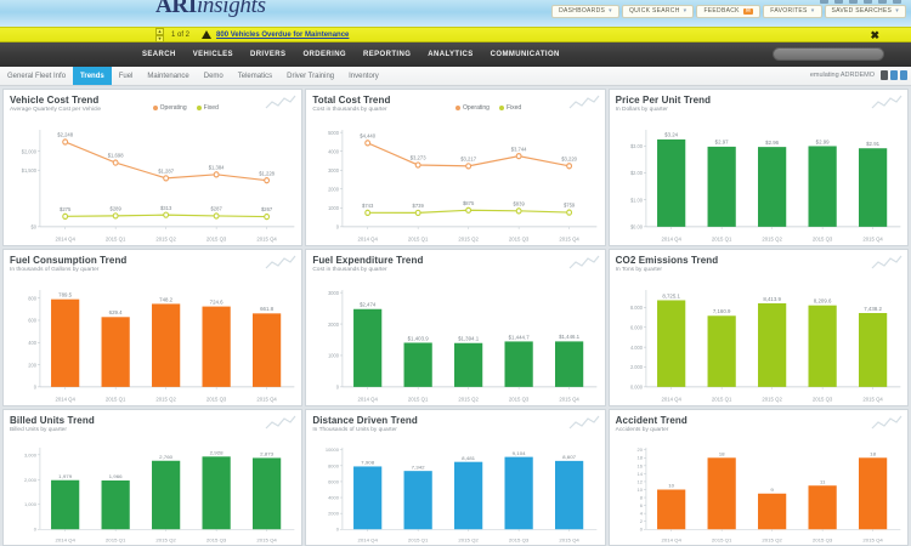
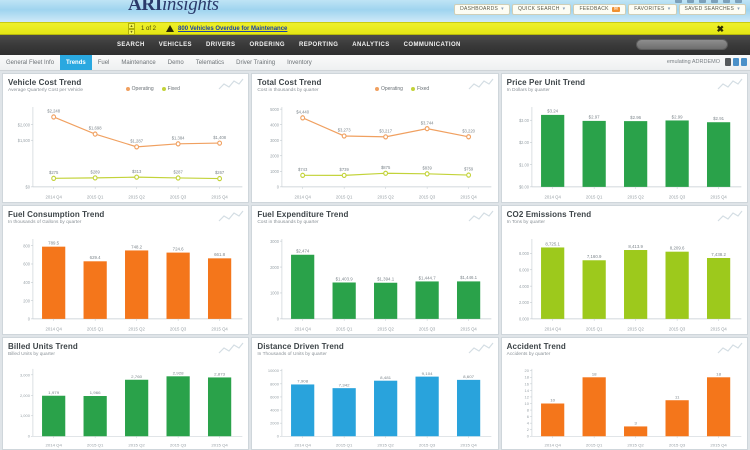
Vehicle Cost Trend/Operating/2015 Q4: $1,228 -> $1,408
Accident Trend/2015 Q2: 9 -> 3
